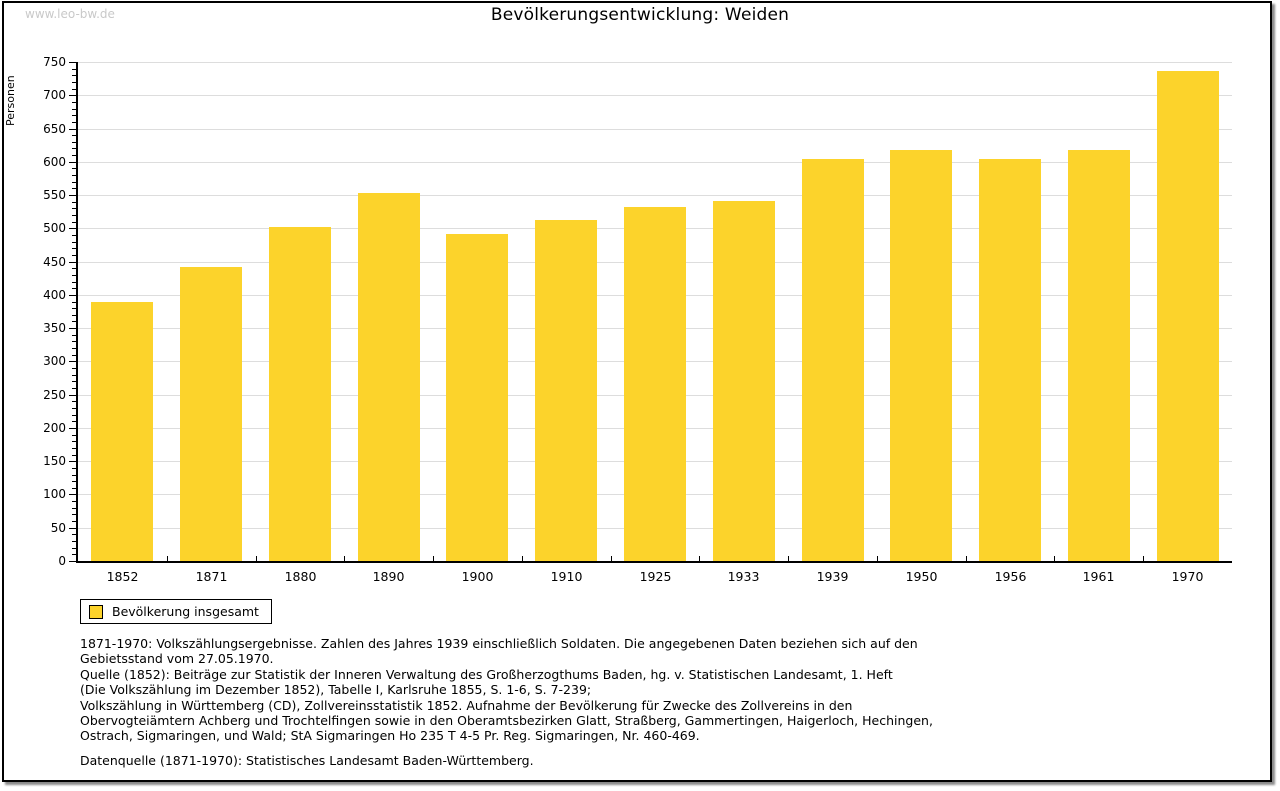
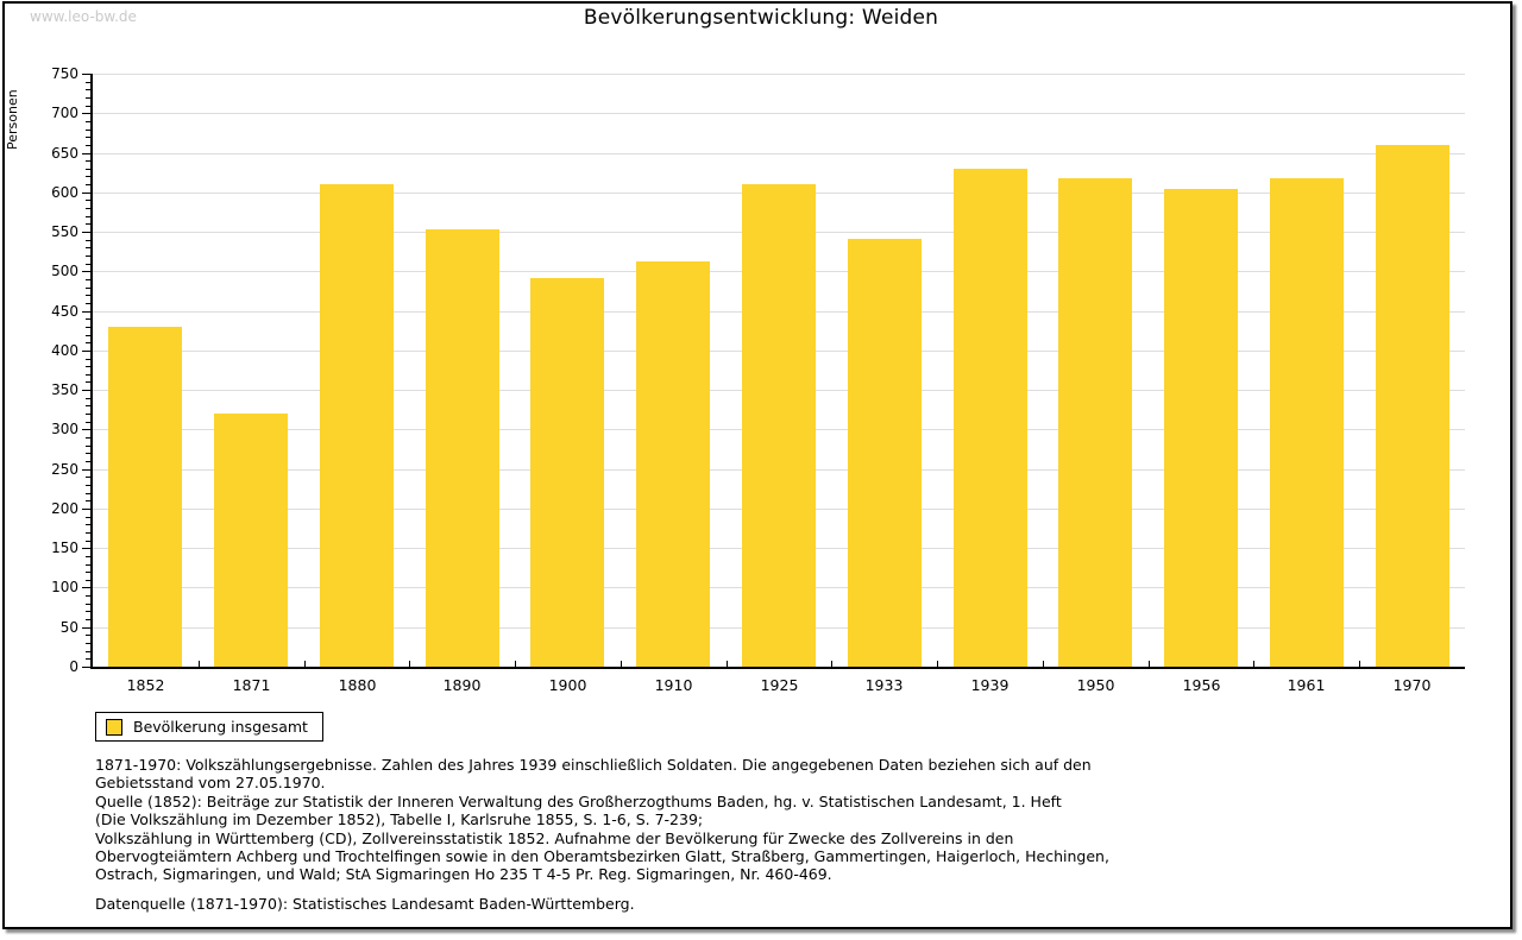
1852: 390 -> 430
1871: 440 -> 320
1880: 500 -> 610
1925: 530 -> 610
1939: 600 -> 630
1970: 740 -> 660
